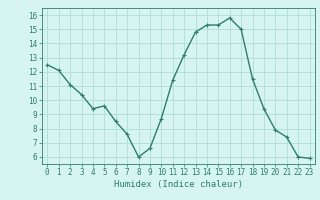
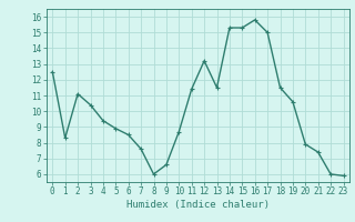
1: 12.1 -> 8.3
5: 9.6 -> 8.9
13: 14.8 -> 11.5
19: 9.4 -> 10.6
